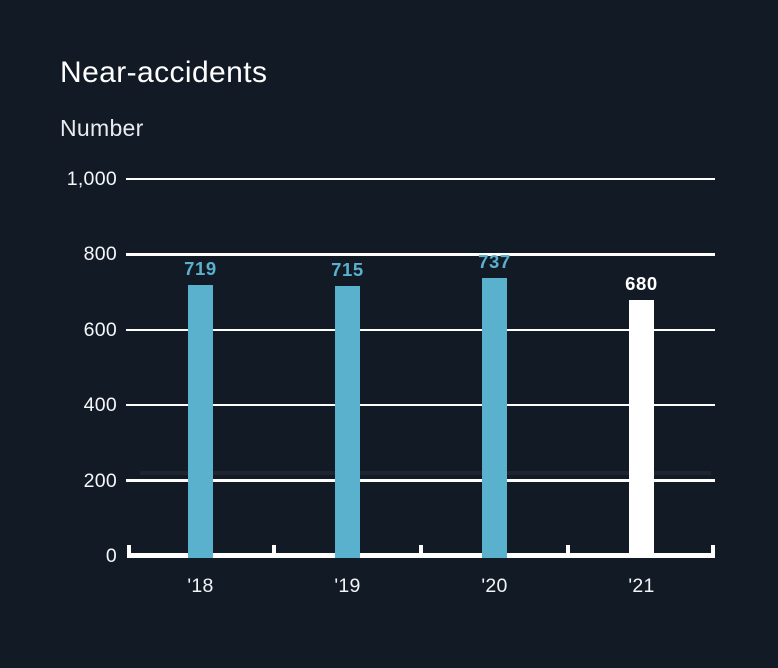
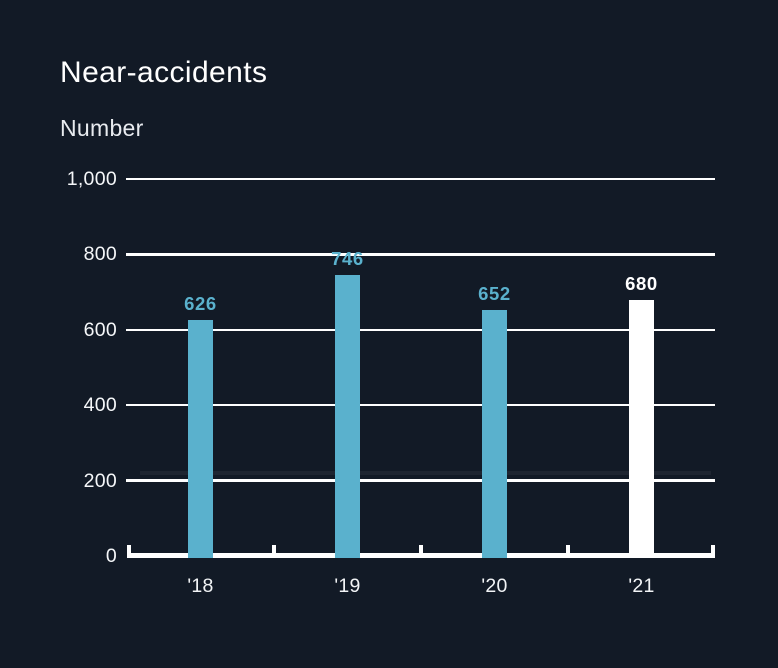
'18: 719 -> 626
'19: 715 -> 746
'20: 737 -> 652
